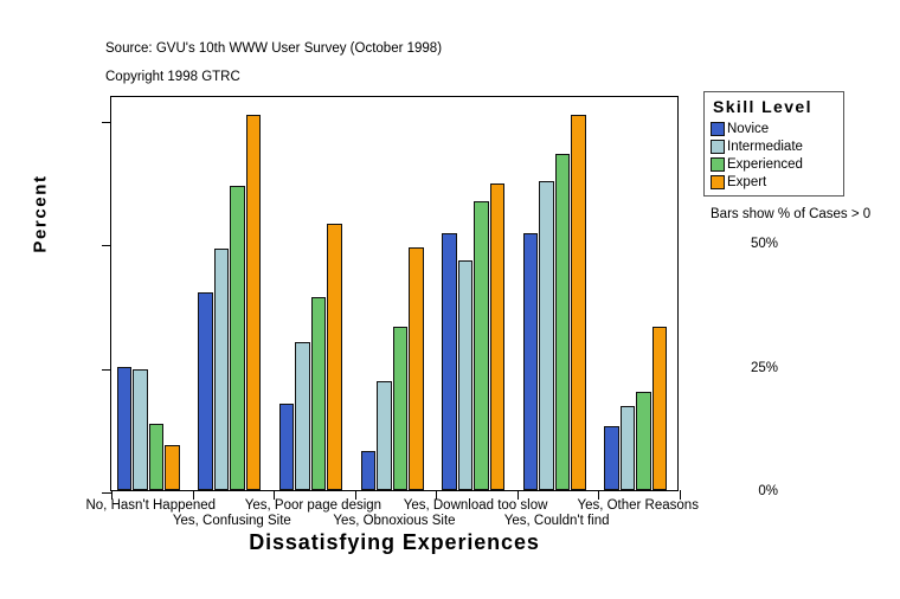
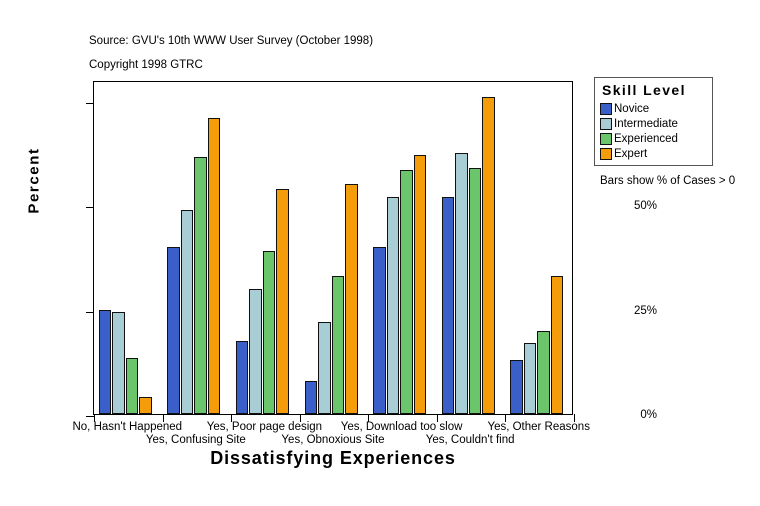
Expert/No, Hasn't Happened: 9% -> 4%
Expert/Yes, Confusing Site: 76% -> 71%
Expert/Yes, Obnoxious Site: 49% -> 55%
Novice/Yes, Download too slow: 52% -> 40%
Intermediate/Yes, Download too slow: 46% -> 52%
Experienced/Yes, Couldn't find: 68% -> 59%
